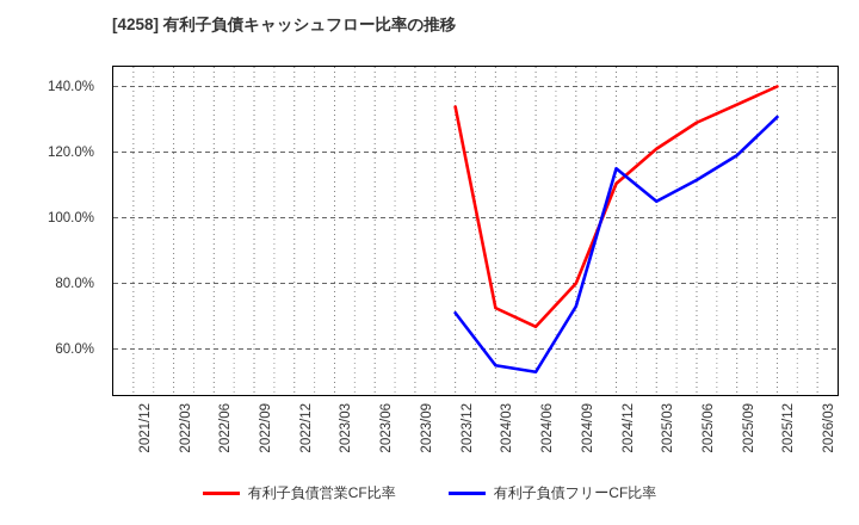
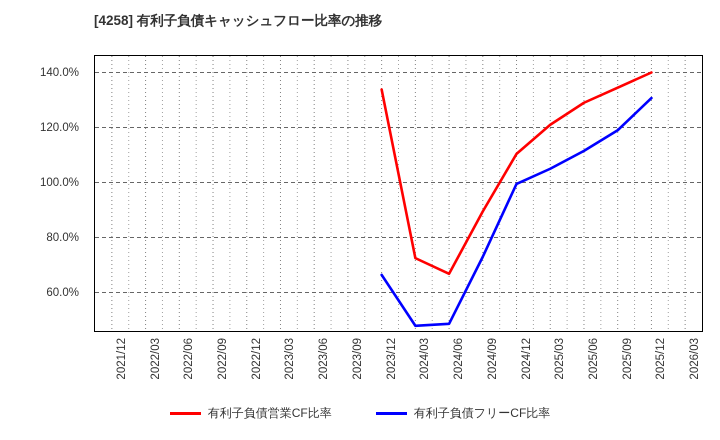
有利子負債フリーCF比率/2023/12: 71% -> 66%
有利子負債フリーCF比率/2024/03: 55% -> 48%
有利子負債フリーCF比率/2024/06: 53% -> 49%
有利子負債営業CF比率/2024/09: 80% -> 90%
有利子負債フリーCF比率/2024/12: 115% -> 100%
